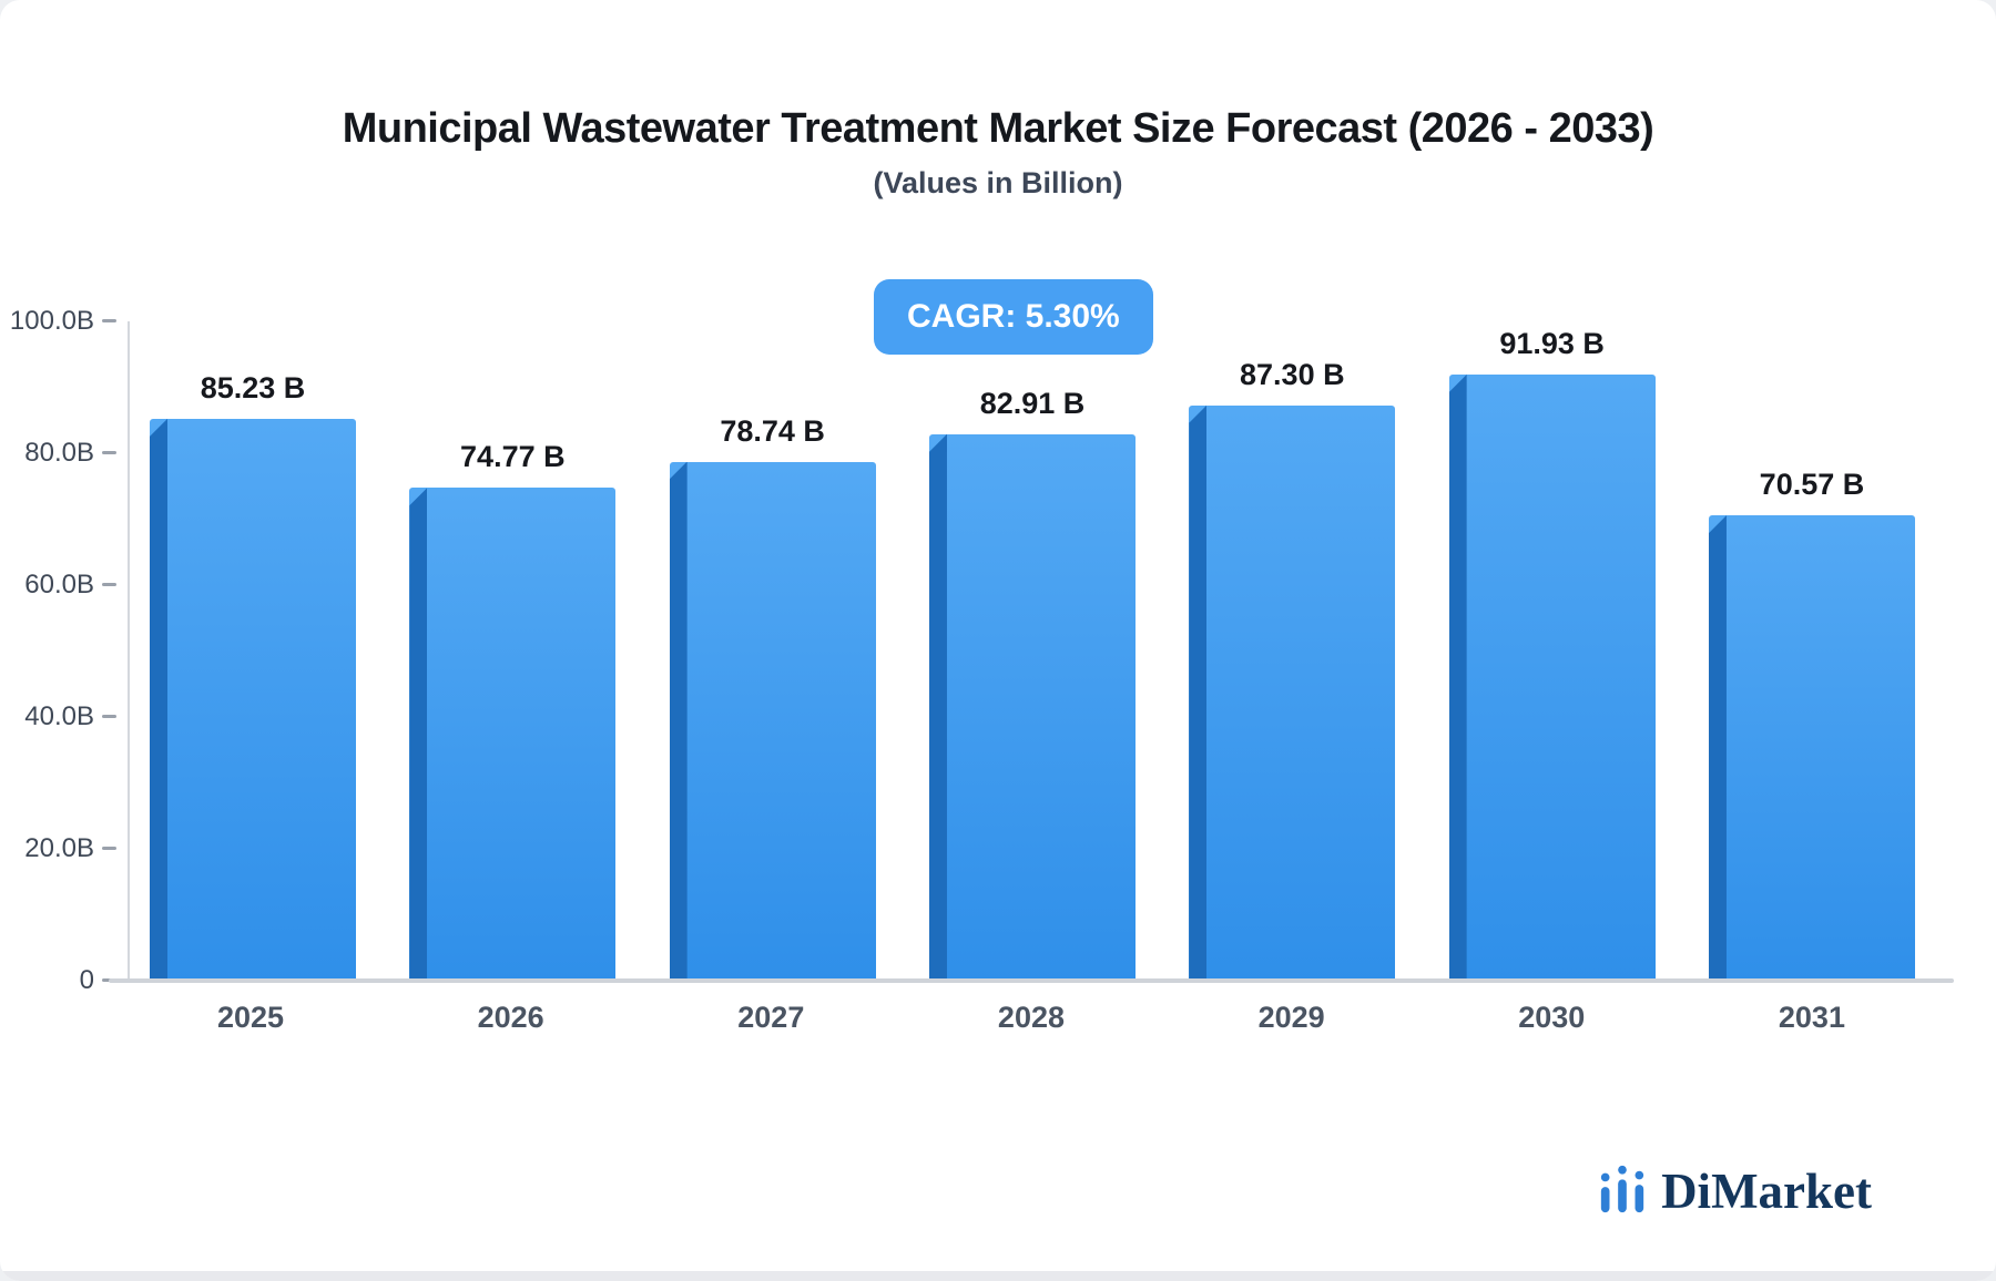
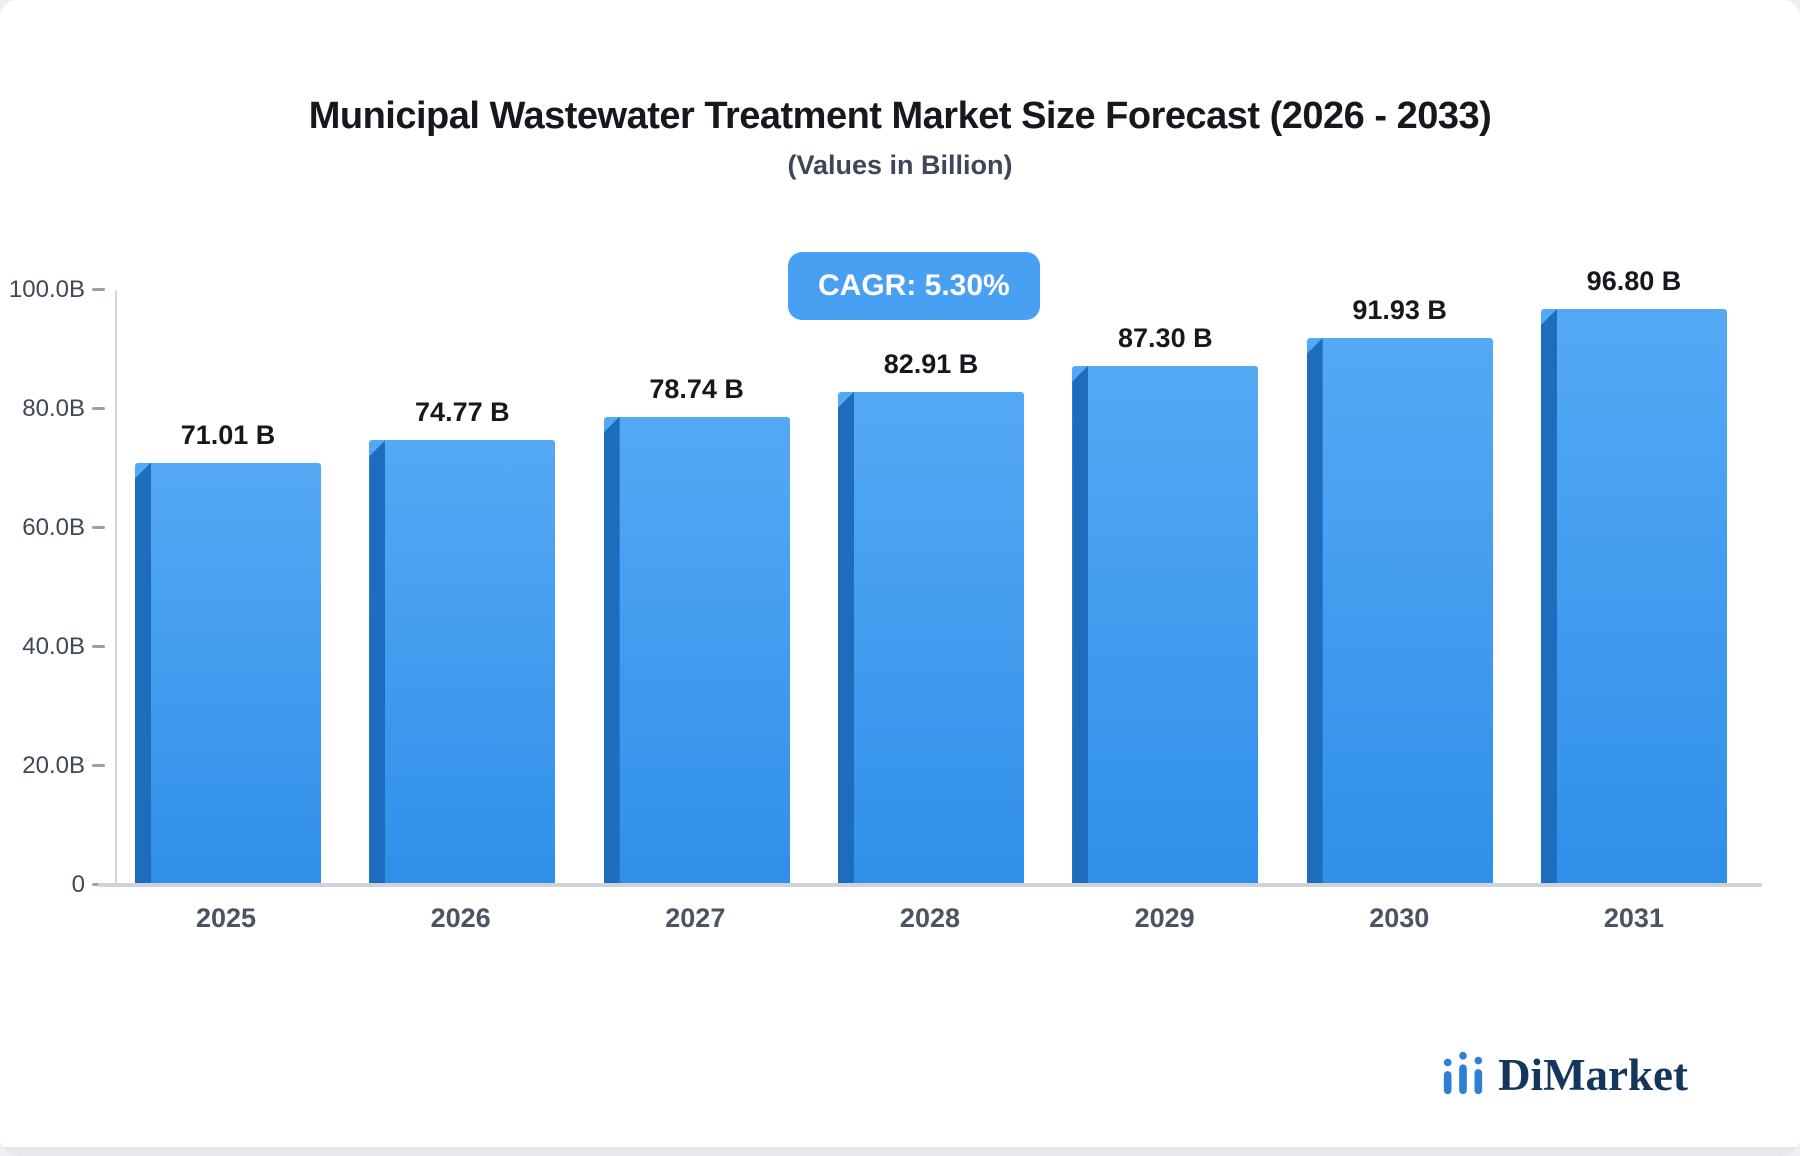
2025: 85.23 -> 71.01
2031: 70.57 -> 96.80
